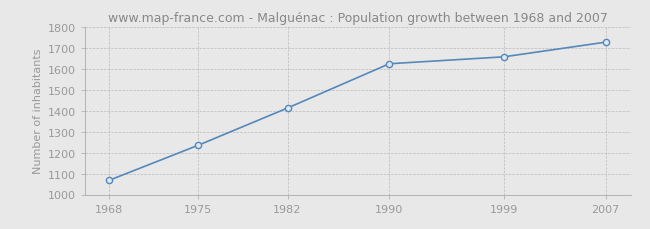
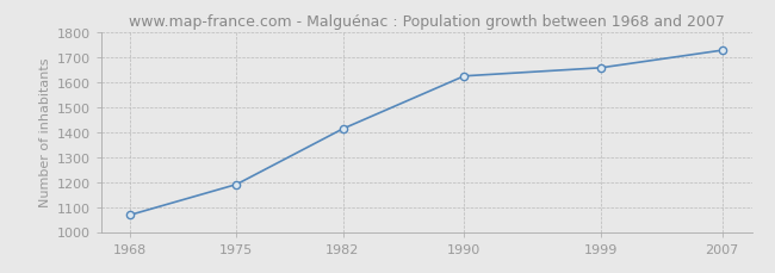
1975: 1235 -> 1190
